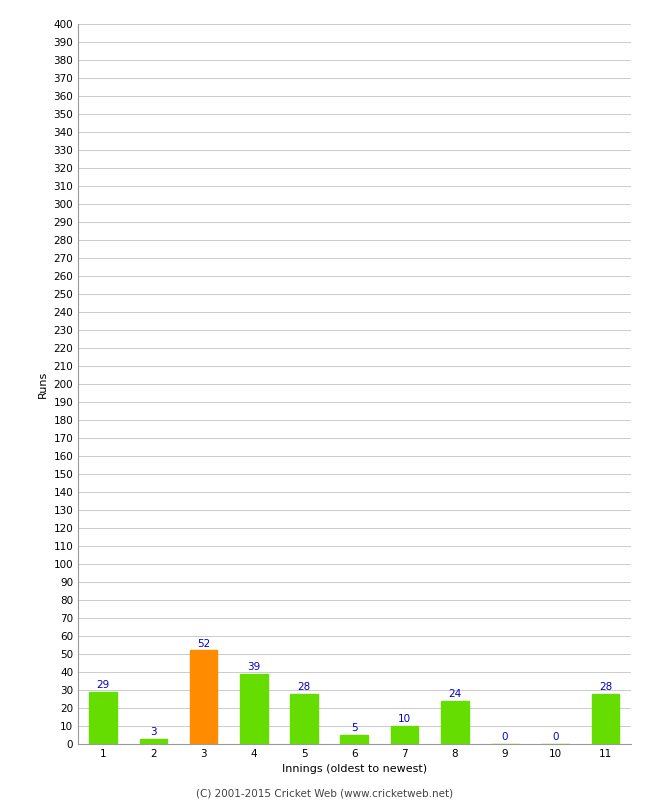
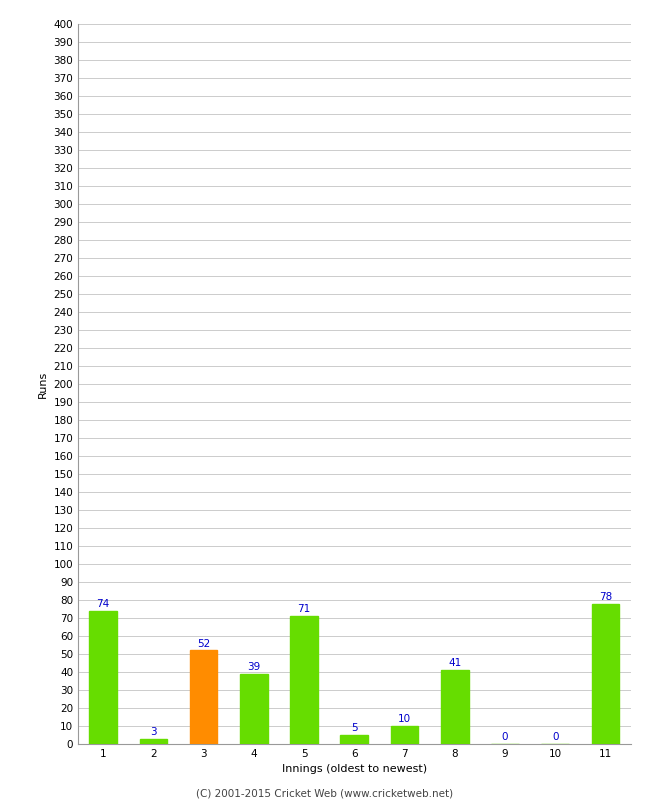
1: 29 -> 74
5: 28 -> 71
8: 24 -> 41
11: 28 -> 78
